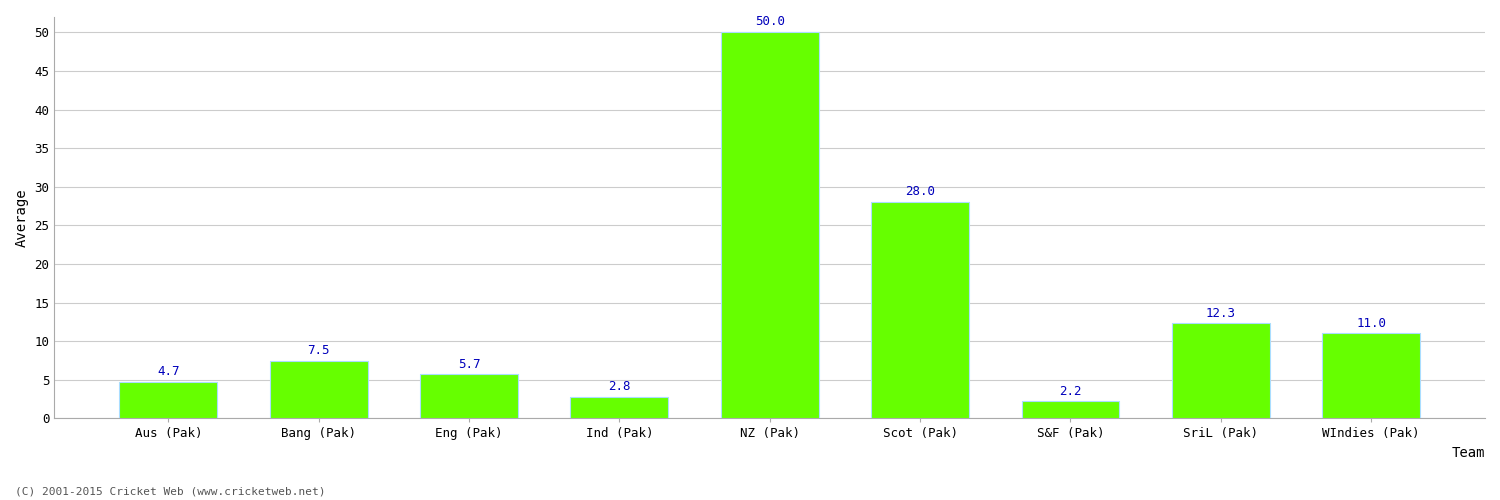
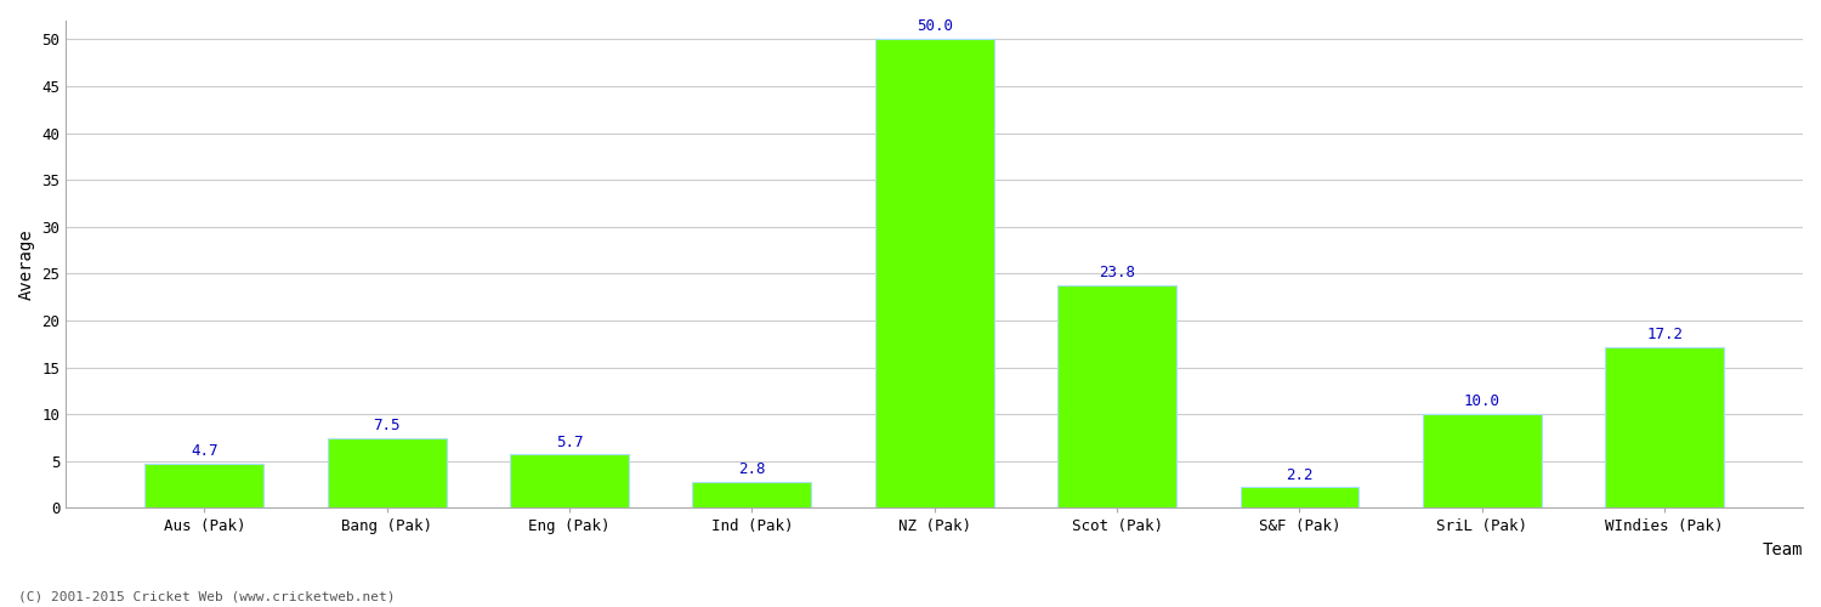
Scot (Pak): 28.0 -> 23.8
SriL (Pak): 12.3 -> 10.0
WIndies (Pak): 11.0 -> 17.2
